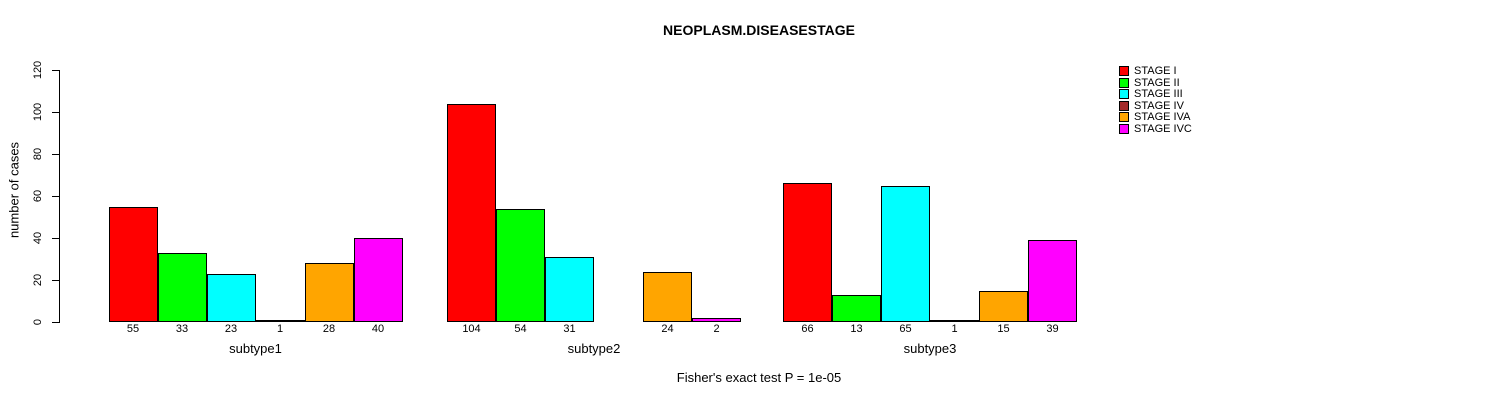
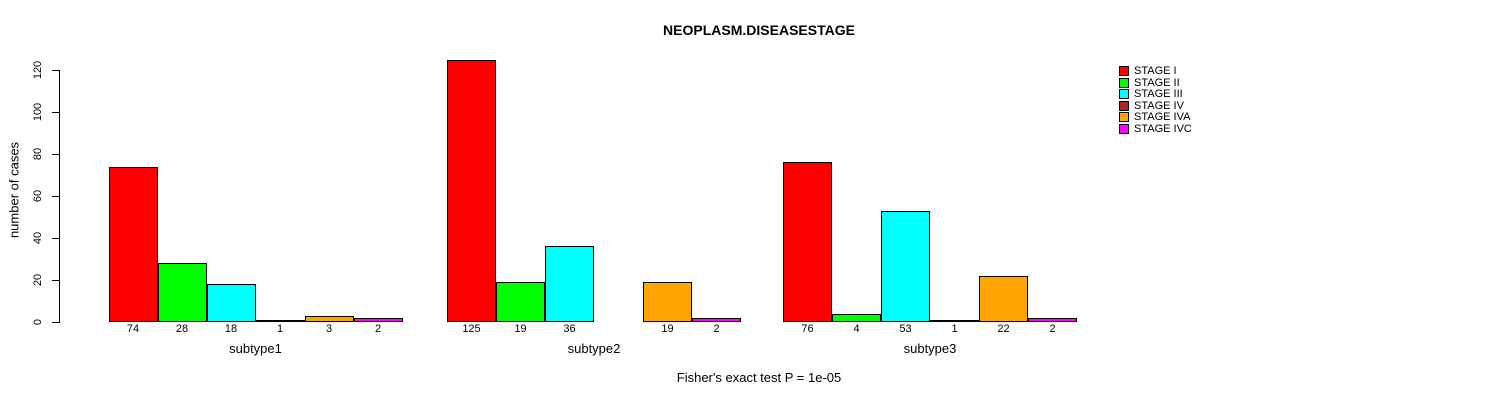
STAGE I/subtype1: 55 -> 74
STAGE II/subtype1: 33 -> 28
STAGE III/subtype1: 23 -> 18
STAGE IVA/subtype1: 28 -> 3
STAGE IVC/subtype1: 40 -> 2
STAGE I/subtype2: 104 -> 125
STAGE II/subtype2: 54 -> 19
STAGE III/subtype2: 31 -> 36
STAGE IVA/subtype2: 24 -> 19
STAGE I/subtype3: 66 -> 76
STAGE II/subtype3: 13 -> 4
STAGE III/subtype3: 65 -> 53
STAGE IVA/subtype3: 15 -> 22
STAGE IVC/subtype3: 39 -> 2
